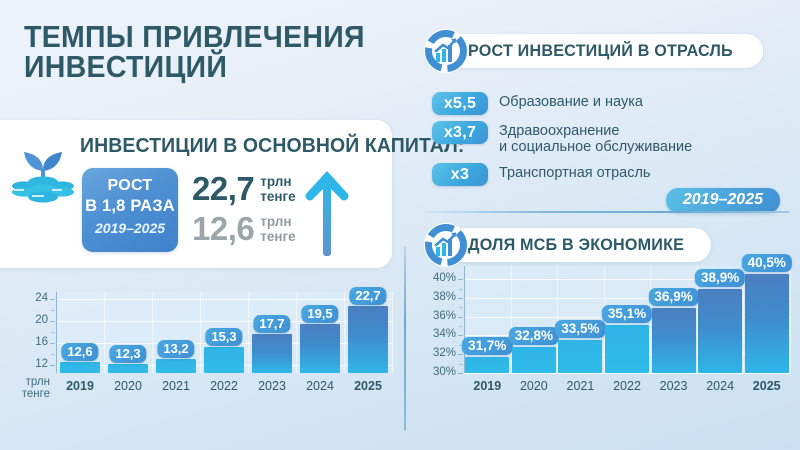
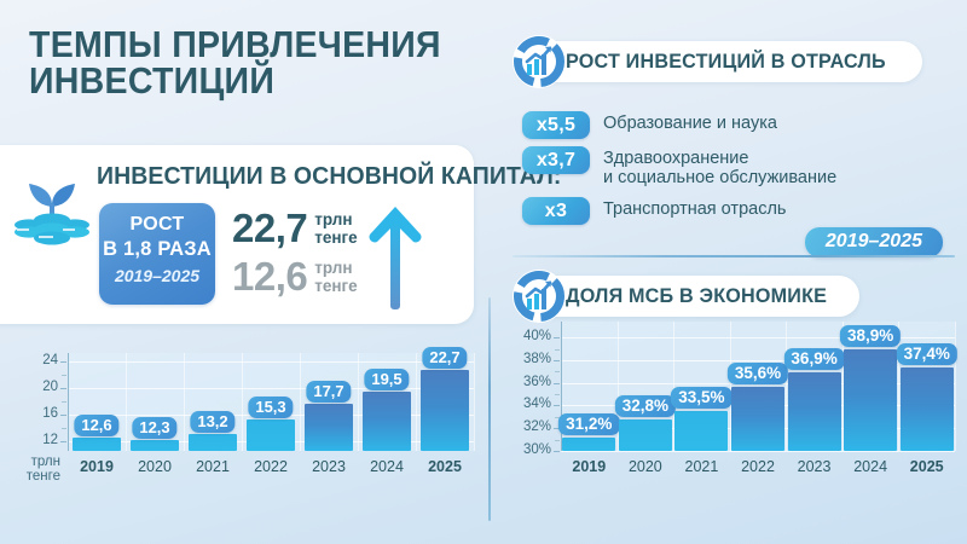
ДОЛЯ МСБ В ЭКОНОМИКЕ/2019: 31,7% -> 31,2%
ДОЛЯ МСБ В ЭКОНОМИКЕ/2022: 35,1% -> 35,6%
ДОЛЯ МСБ В ЭКОНОМИКЕ/2025: 40,5% -> 37,4%
